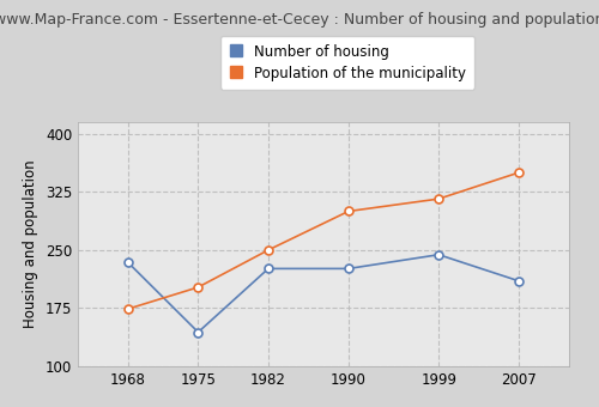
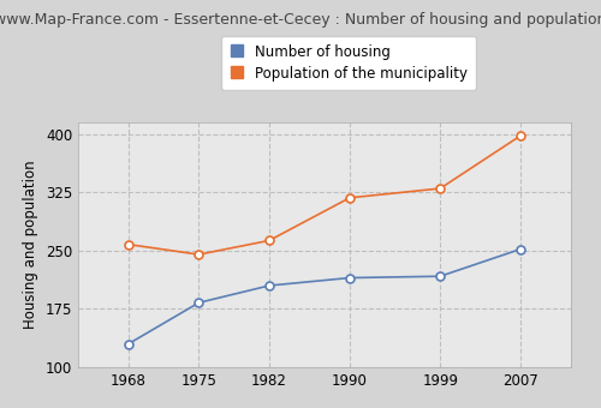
Number of housing/1968: 234 -> 130
Population of the municipality/1968: 174 -> 258
Number of housing/1975: 144 -> 183
Population of the municipality/1975: 202 -> 245
Number of housing/1982: 226 -> 205
Population of the municipality/1982: 250 -> 263
Number of housing/1990: 226 -> 215
Population of the municipality/1990: 300 -> 318
Number of housing/1999: 244 -> 217
Population of the municipality/1999: 316 -> 330
Number of housing/2007: 210 -> 252
Population of the municipality/2007: 350 -> 398
